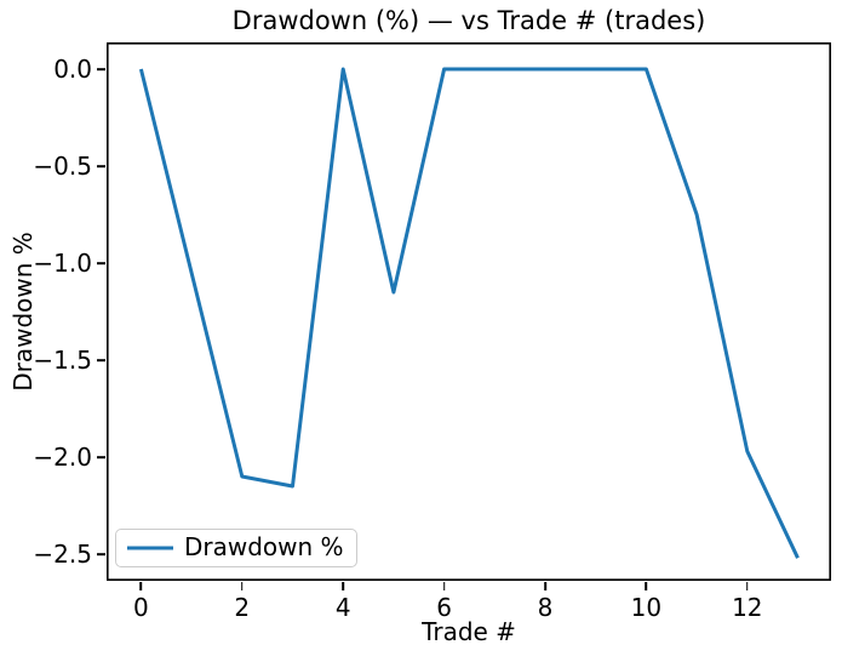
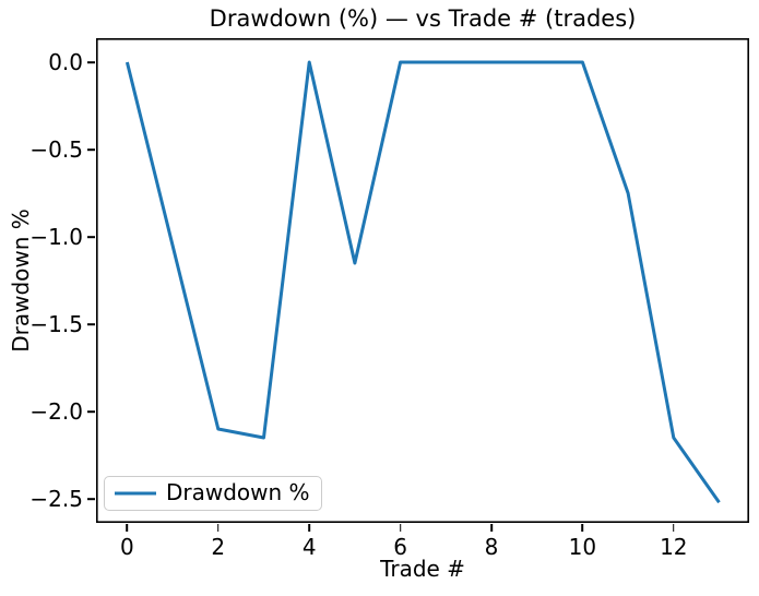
12: -1.97 -> -2.15
